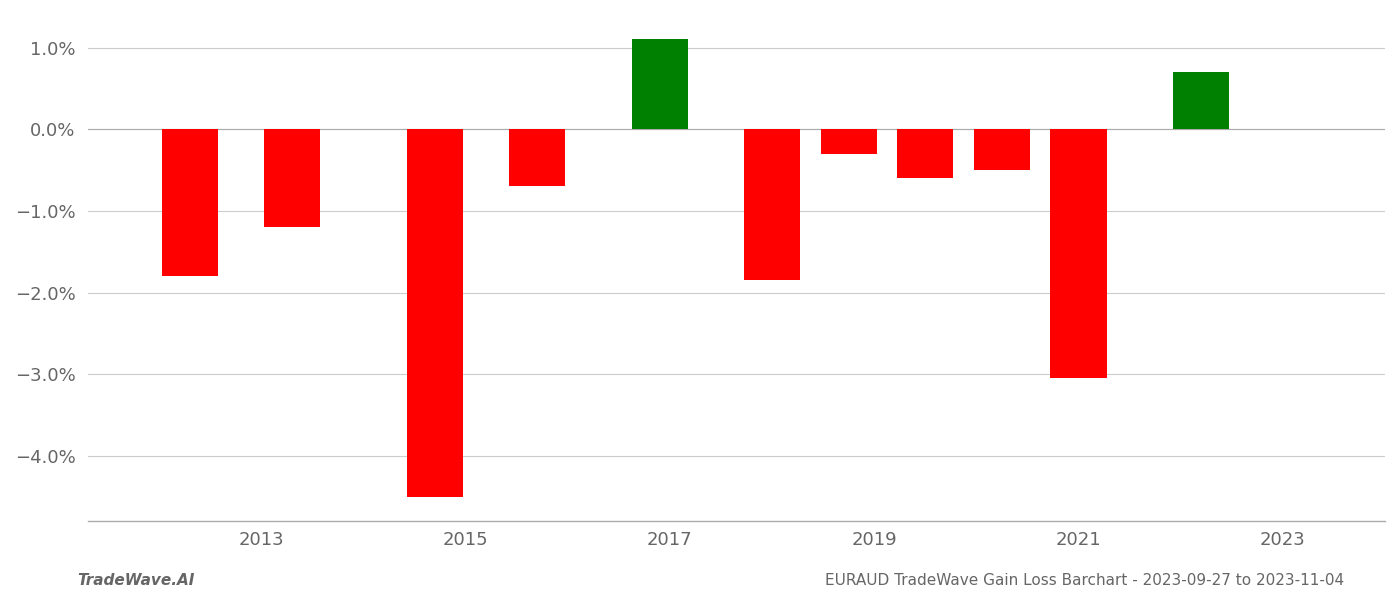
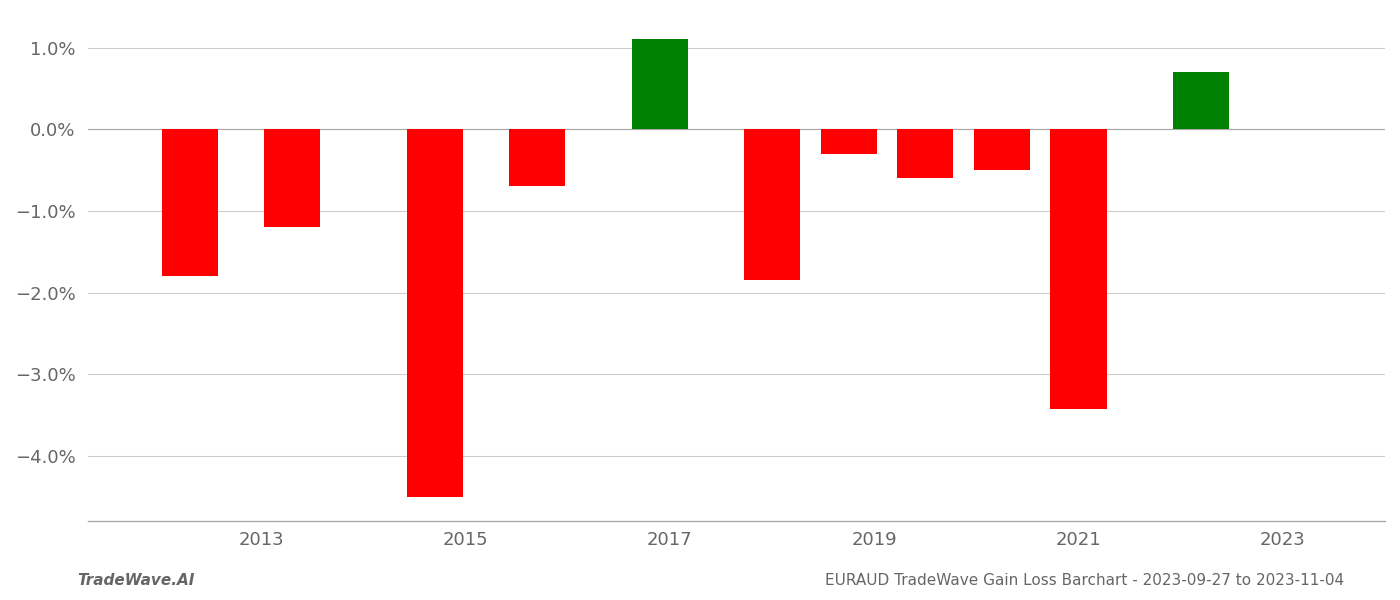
2021: -3.05% -> -3.42%
